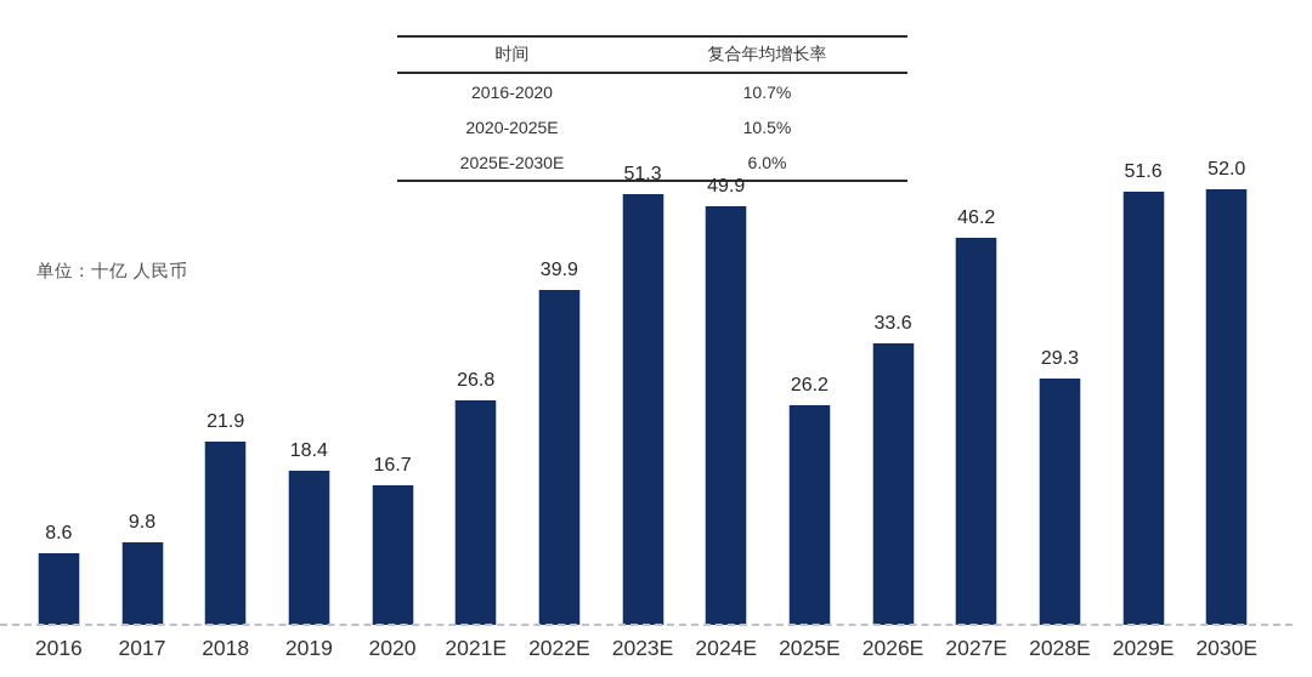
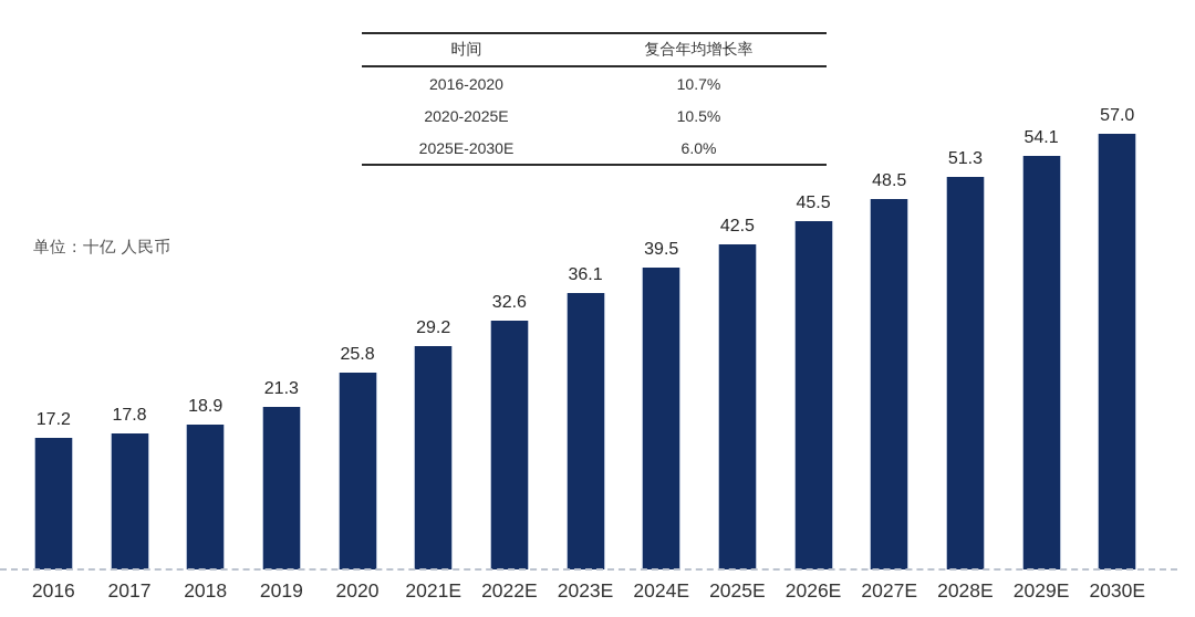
2016: 8.6 -> 17.2
2017: 9.8 -> 17.8
2018: 21.9 -> 18.9
2019: 18.4 -> 21.3
2020: 16.7 -> 25.8
2021E: 26.8 -> 29.2
2022E: 39.9 -> 32.6
2023E: 51.3 -> 36.1
2024E: 49.9 -> 39.5
2025E: 26.2 -> 42.5
2026E: 33.6 -> 45.5
2027E: 46.2 -> 48.5
2028E: 29.3 -> 51.3
2029E: 51.6 -> 54.1
2030E: 52.0 -> 57.0
